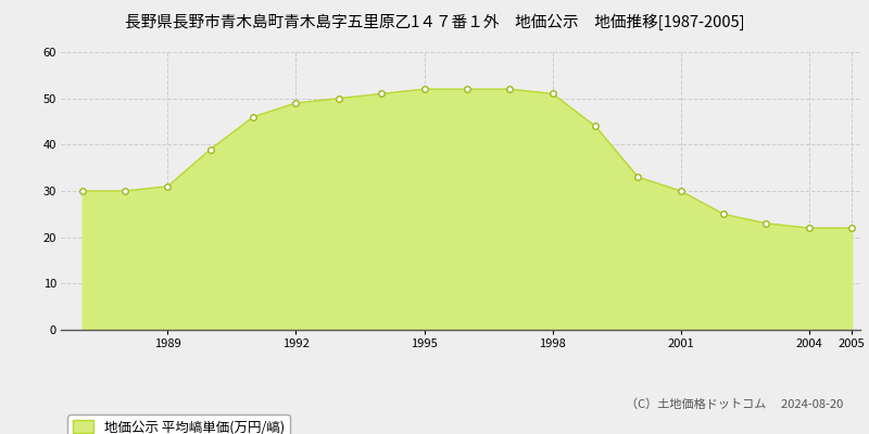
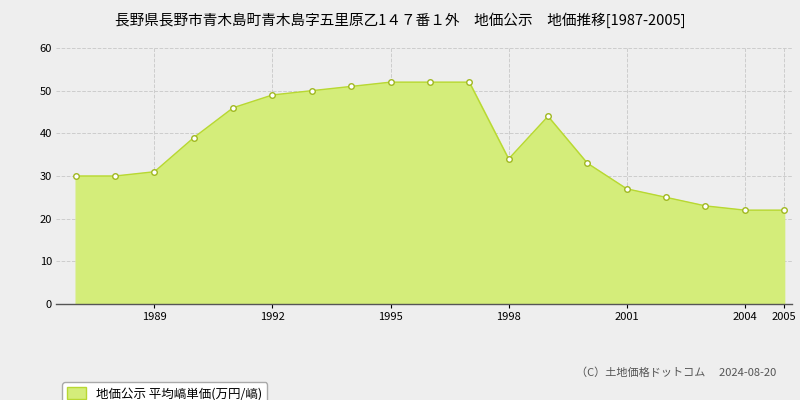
1998: 51 -> 34
2001: 30 -> 27
